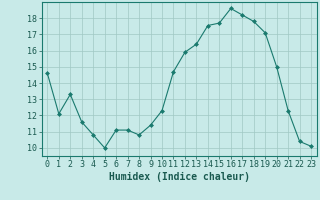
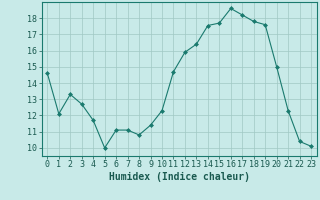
3: 11.6 -> 12.7
4: 10.8 -> 11.7
19: 17.1 -> 17.6
